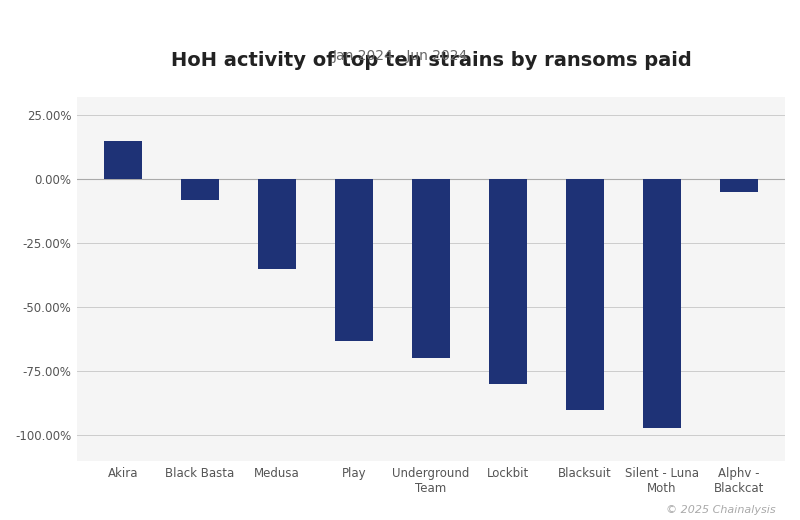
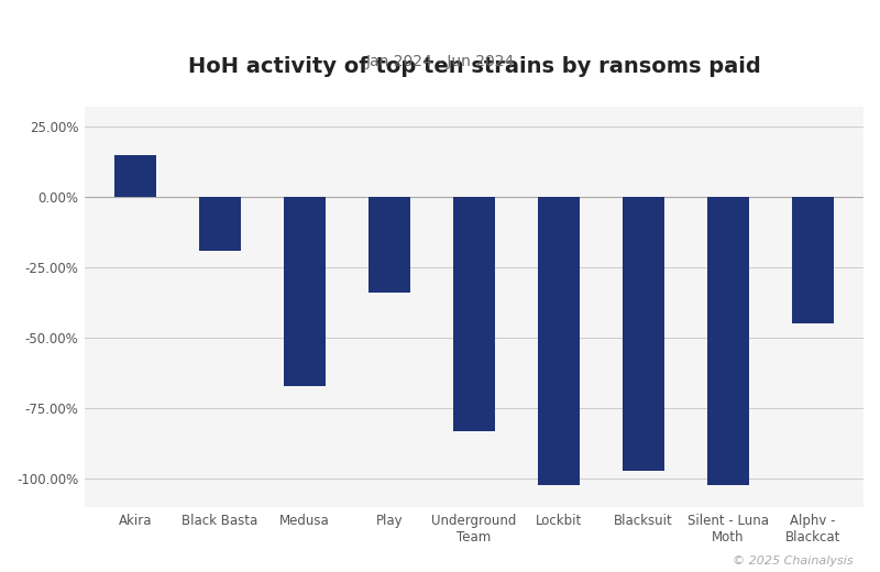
Black Basta: -8% -> -19%
Medusa: -35% -> -67%
Play: -63% -> -34%
Underground Team: -70% -> -83%
Lockbit: -80% -> -102%
Blacksuit: -90% -> -97%
Silent - Luna Moth: -97% -> -102%
Alphv - Blackcat: -5% -> -45%
